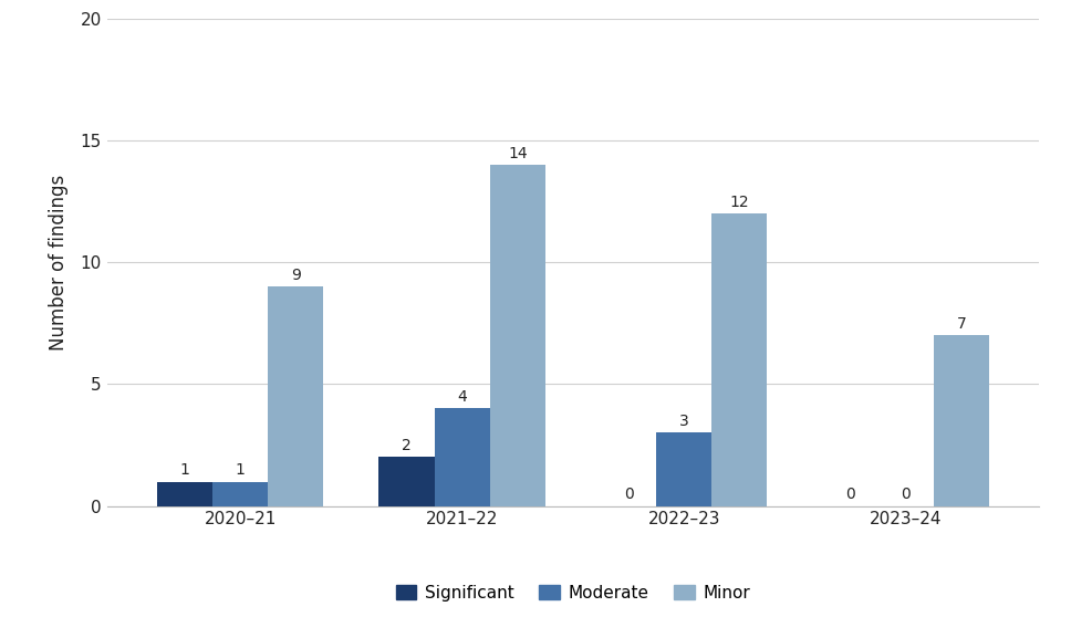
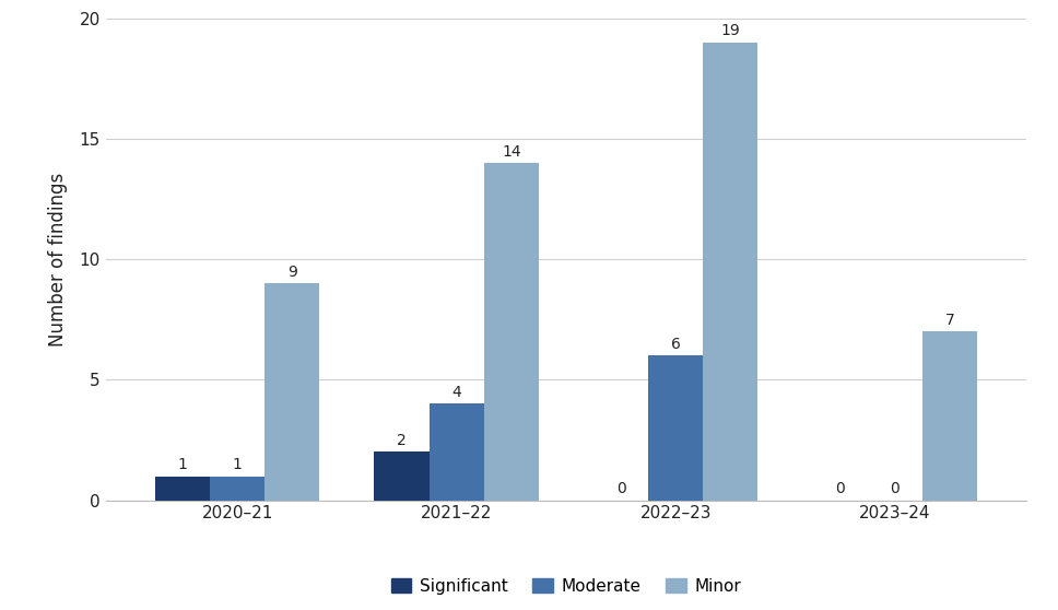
Moderate/2022–23: 3 -> 6
Minor/2022–23: 12 -> 19
